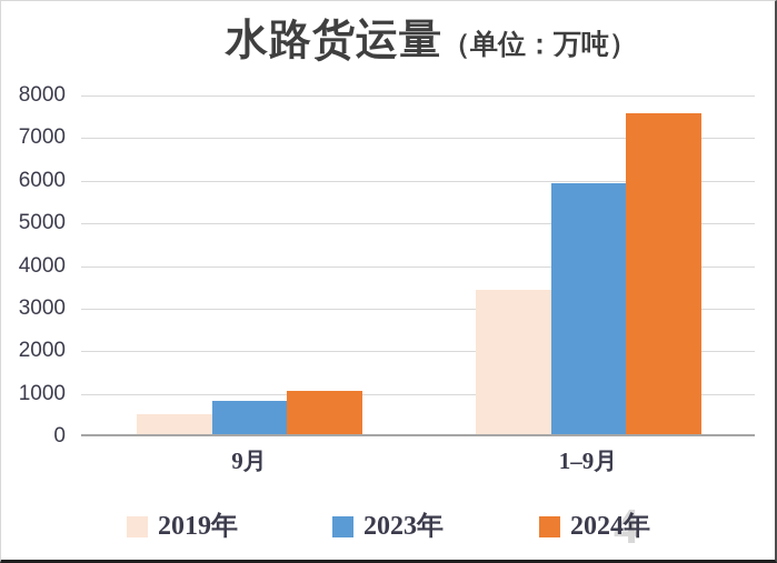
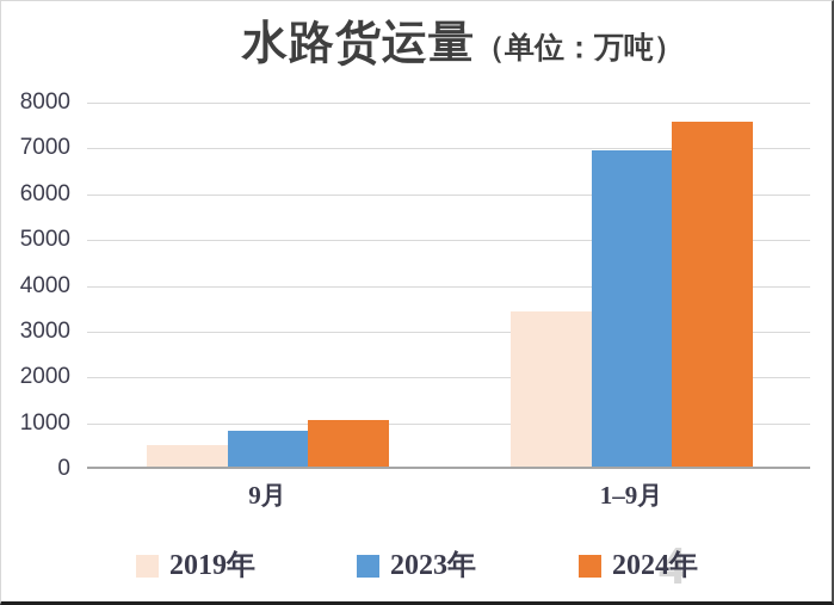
2023年/1–9月: 5900 -> 6900
